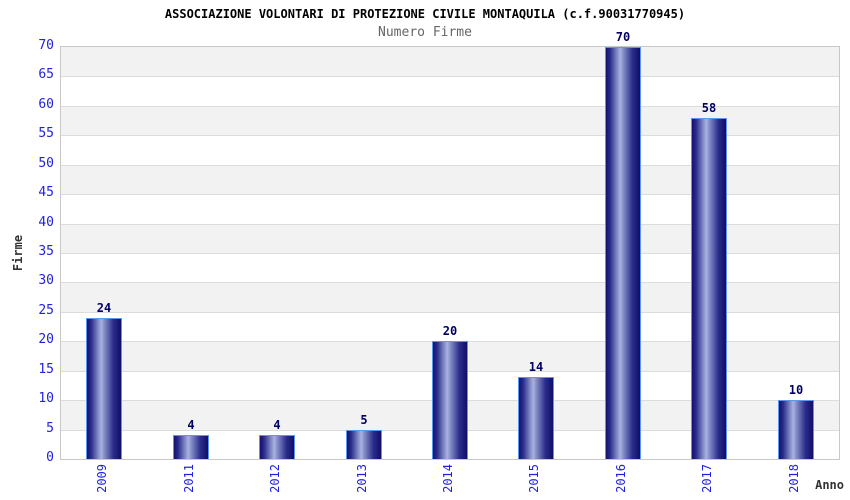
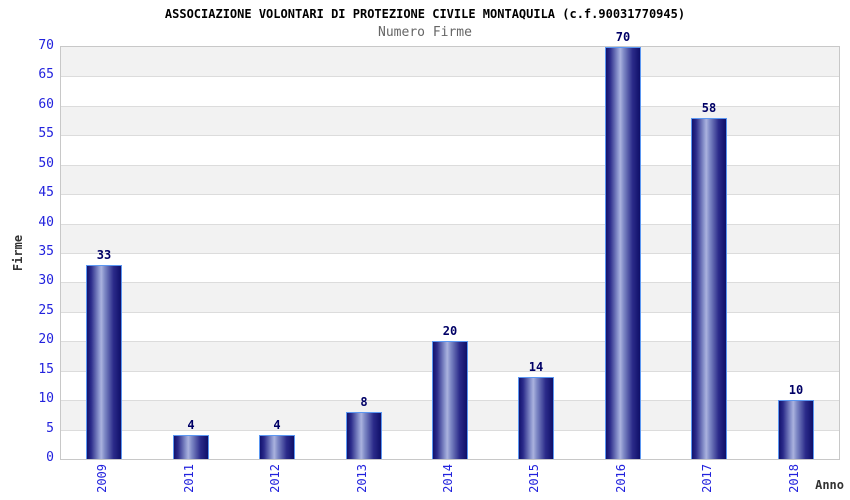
2009: 24 -> 33
2013: 5 -> 8
